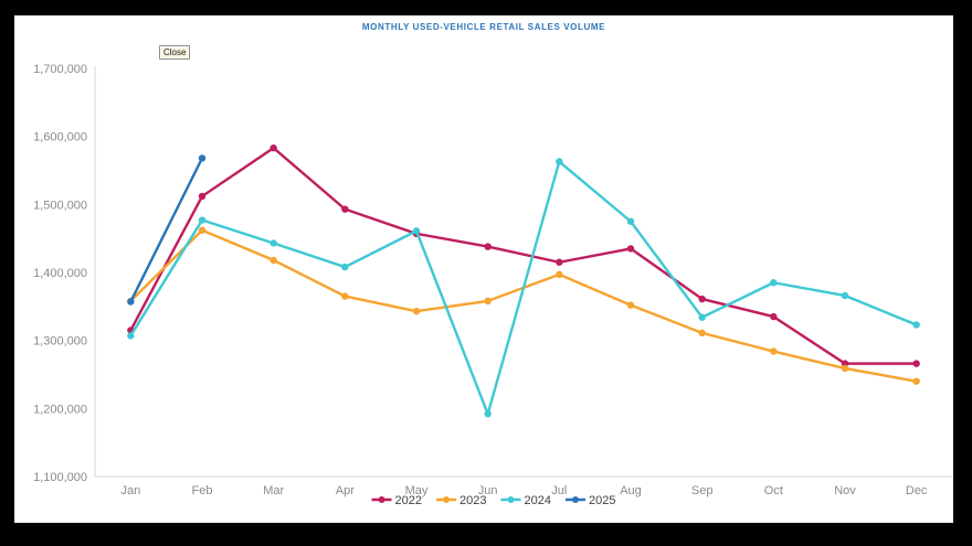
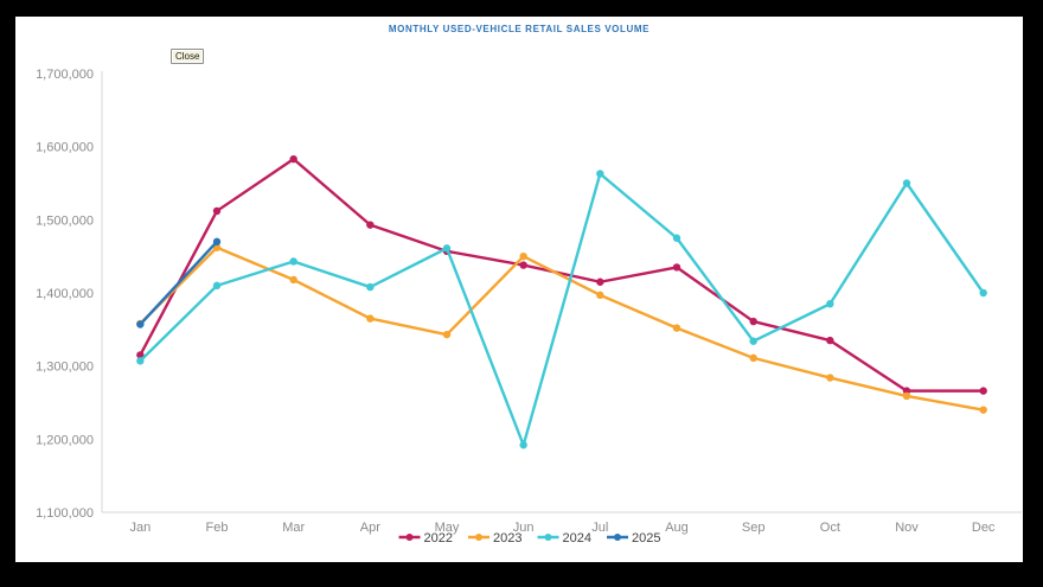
2024/Feb: 1480000 -> 1410000
2025/Feb: 1570000 -> 1470000
2023/Jun: 1360000 -> 1450000
2024/Nov: 1370000 -> 1550000
2024/Dec: 1320000 -> 1400000
